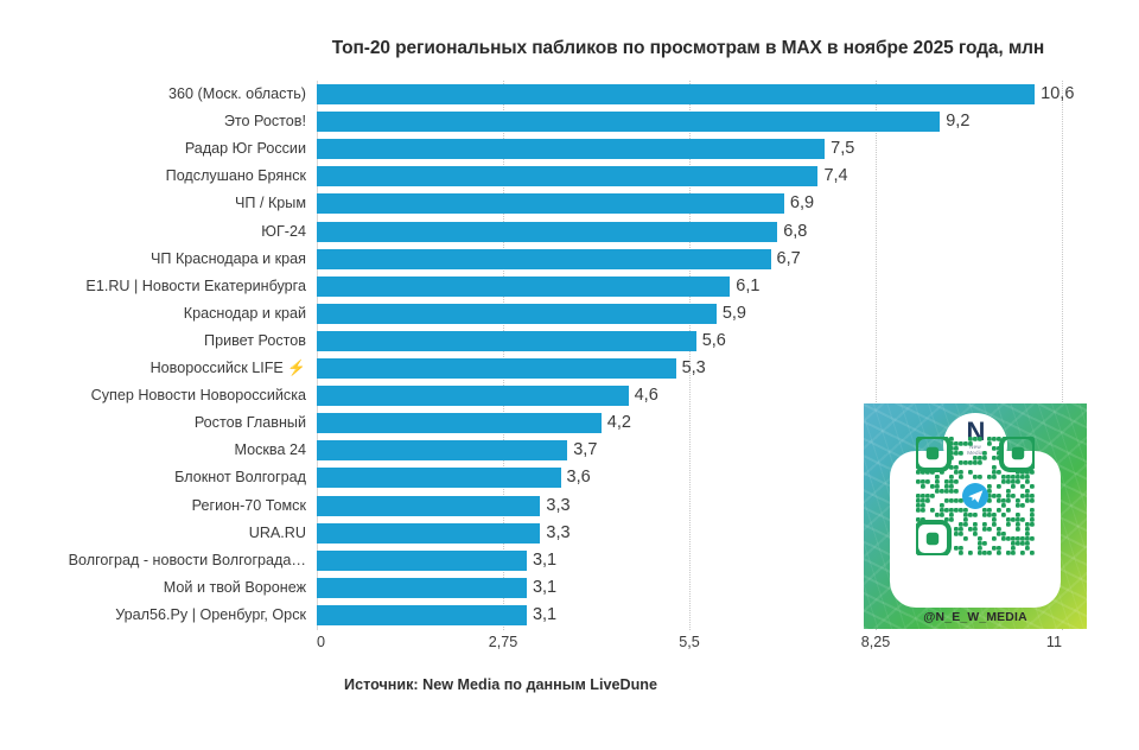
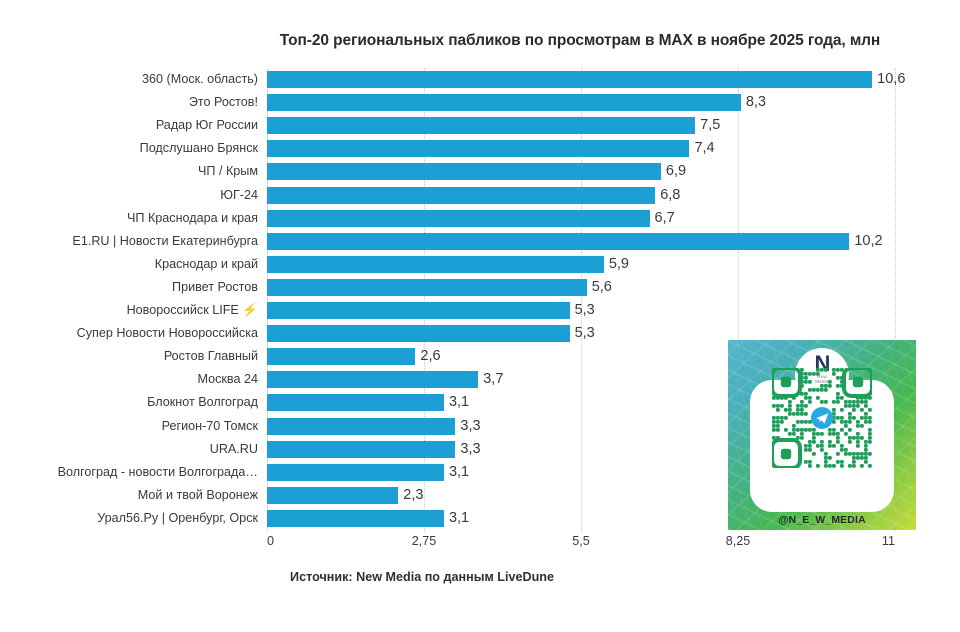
Это Ростов!: 9,2 -> 8,3
E1.RU | Новости Екатеринбурга: 6,1 -> 10,2
Супер Новости Новороссийска: 4,6 -> 5,3
Ростов Главный: 4,2 -> 2,6
Блокнот Волгоград: 3,6 -> 3,1
Мой и твой Воронеж: 3,1 -> 2,3
